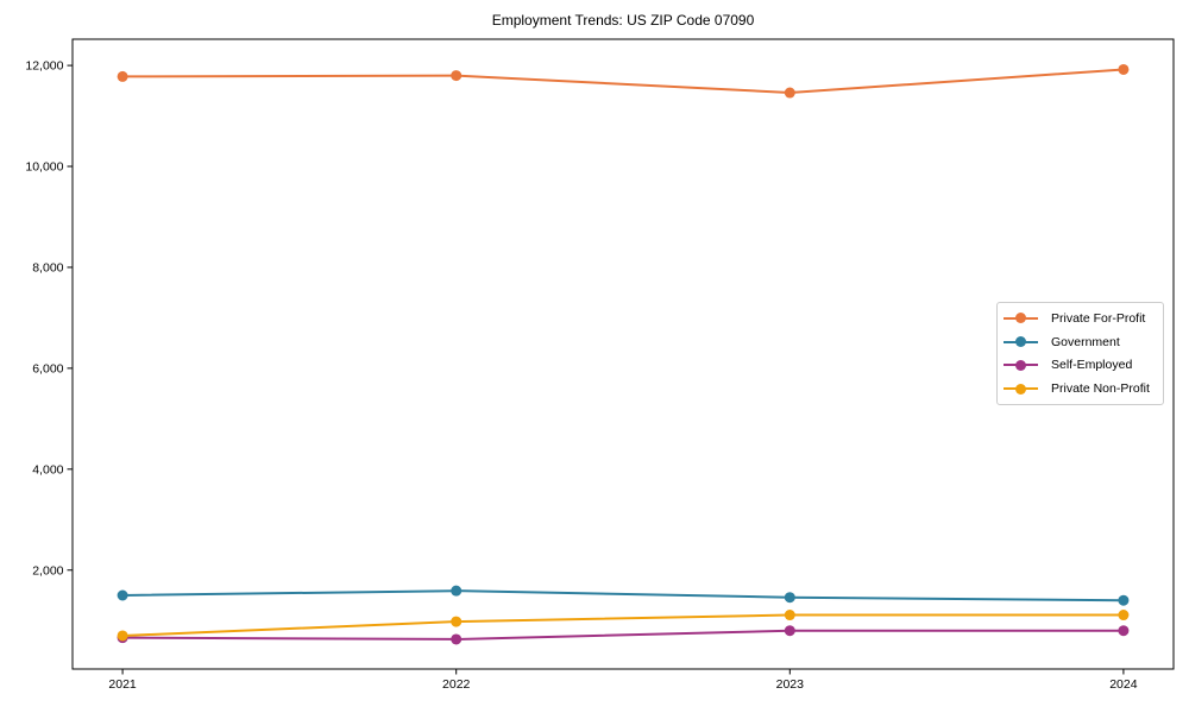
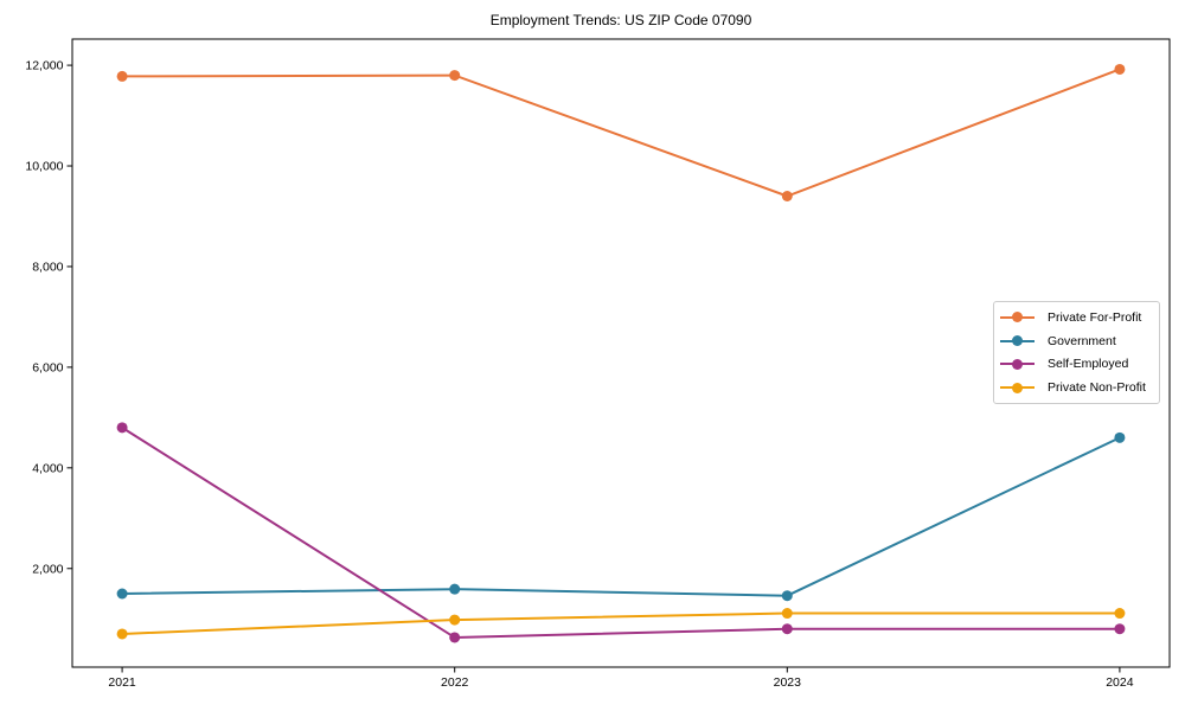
Self-Employed/2021: 700 -> 4800
Private For-Profit/2023: 11500 -> 9400
Government/2024: 1400 -> 4600
